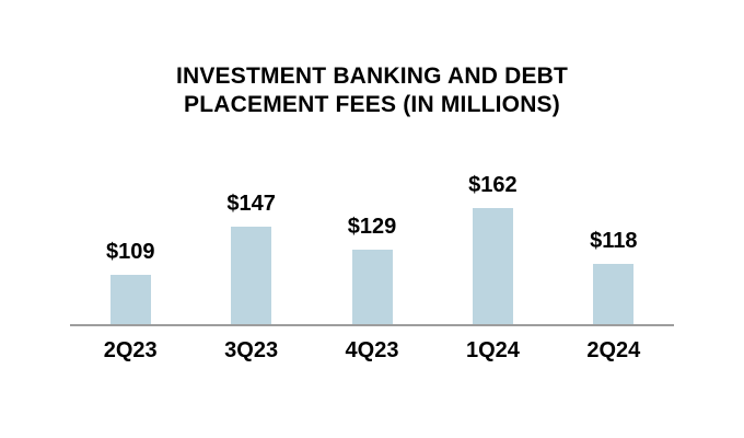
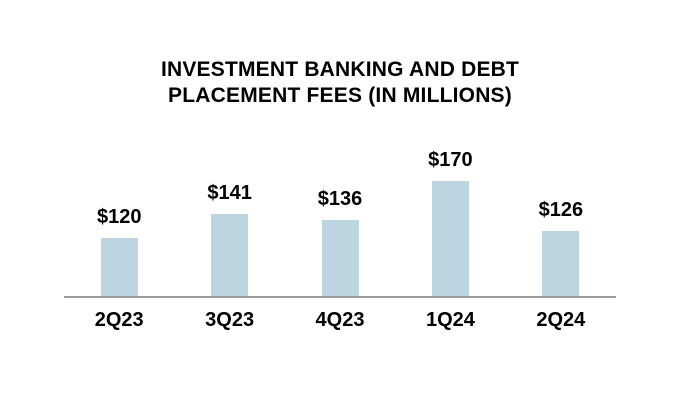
2Q23: $109 -> $120
3Q23: $147 -> $141
4Q23: $129 -> $136
1Q24: $162 -> $170
2Q24: $118 -> $126
